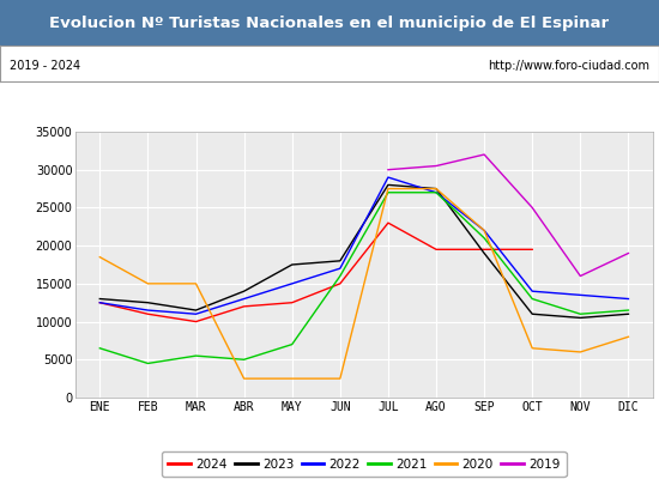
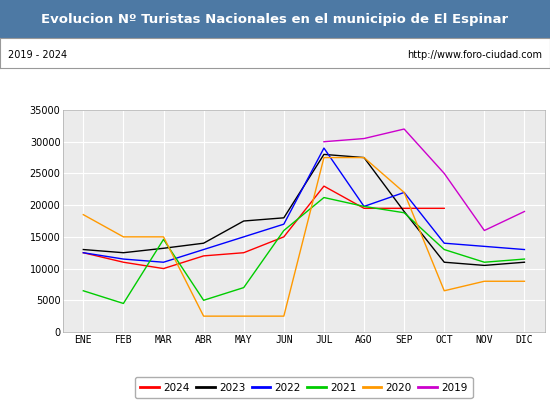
2023/MAR: 11500 -> 13200
2021/MAR: 5500 -> 14600
2021/JUL: 27000 -> 21200
2022/AGO: 27000 -> 19800
2021/AGO: 27000 -> 19800
2021/SEP: 21000 -> 18800
2020/NOV: 6000 -> 8000
